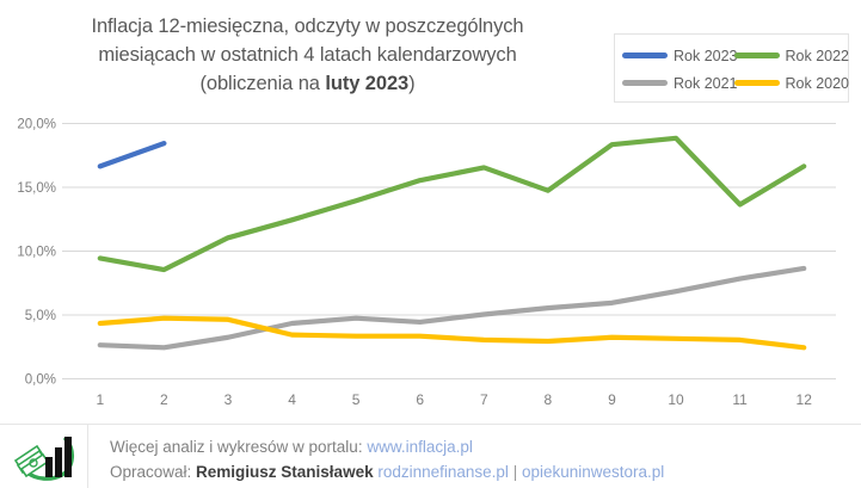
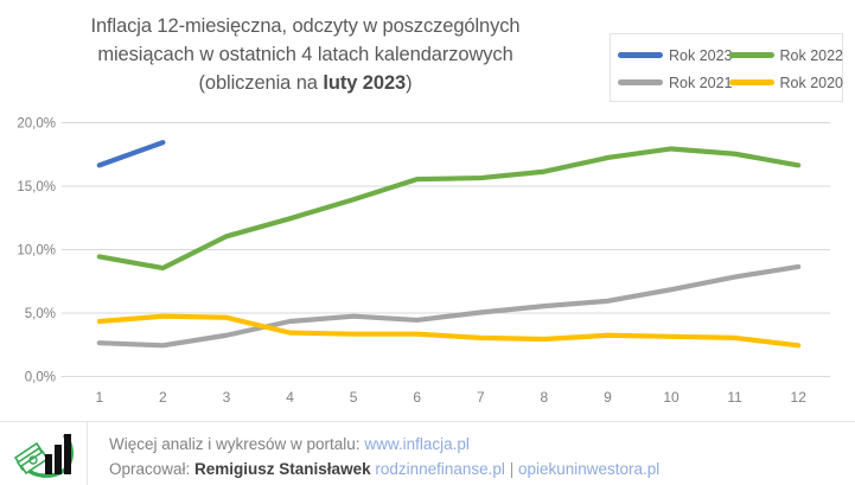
Rok 2022/7: 16,5% -> 15,6%
Rok 2022/8: 14,7% -> 16,1%
Rok 2022/9: 18,3% -> 17,2%
Rok 2022/10: 18,8% -> 17,9%
Rok 2022/11: 13,6% -> 17,5%
